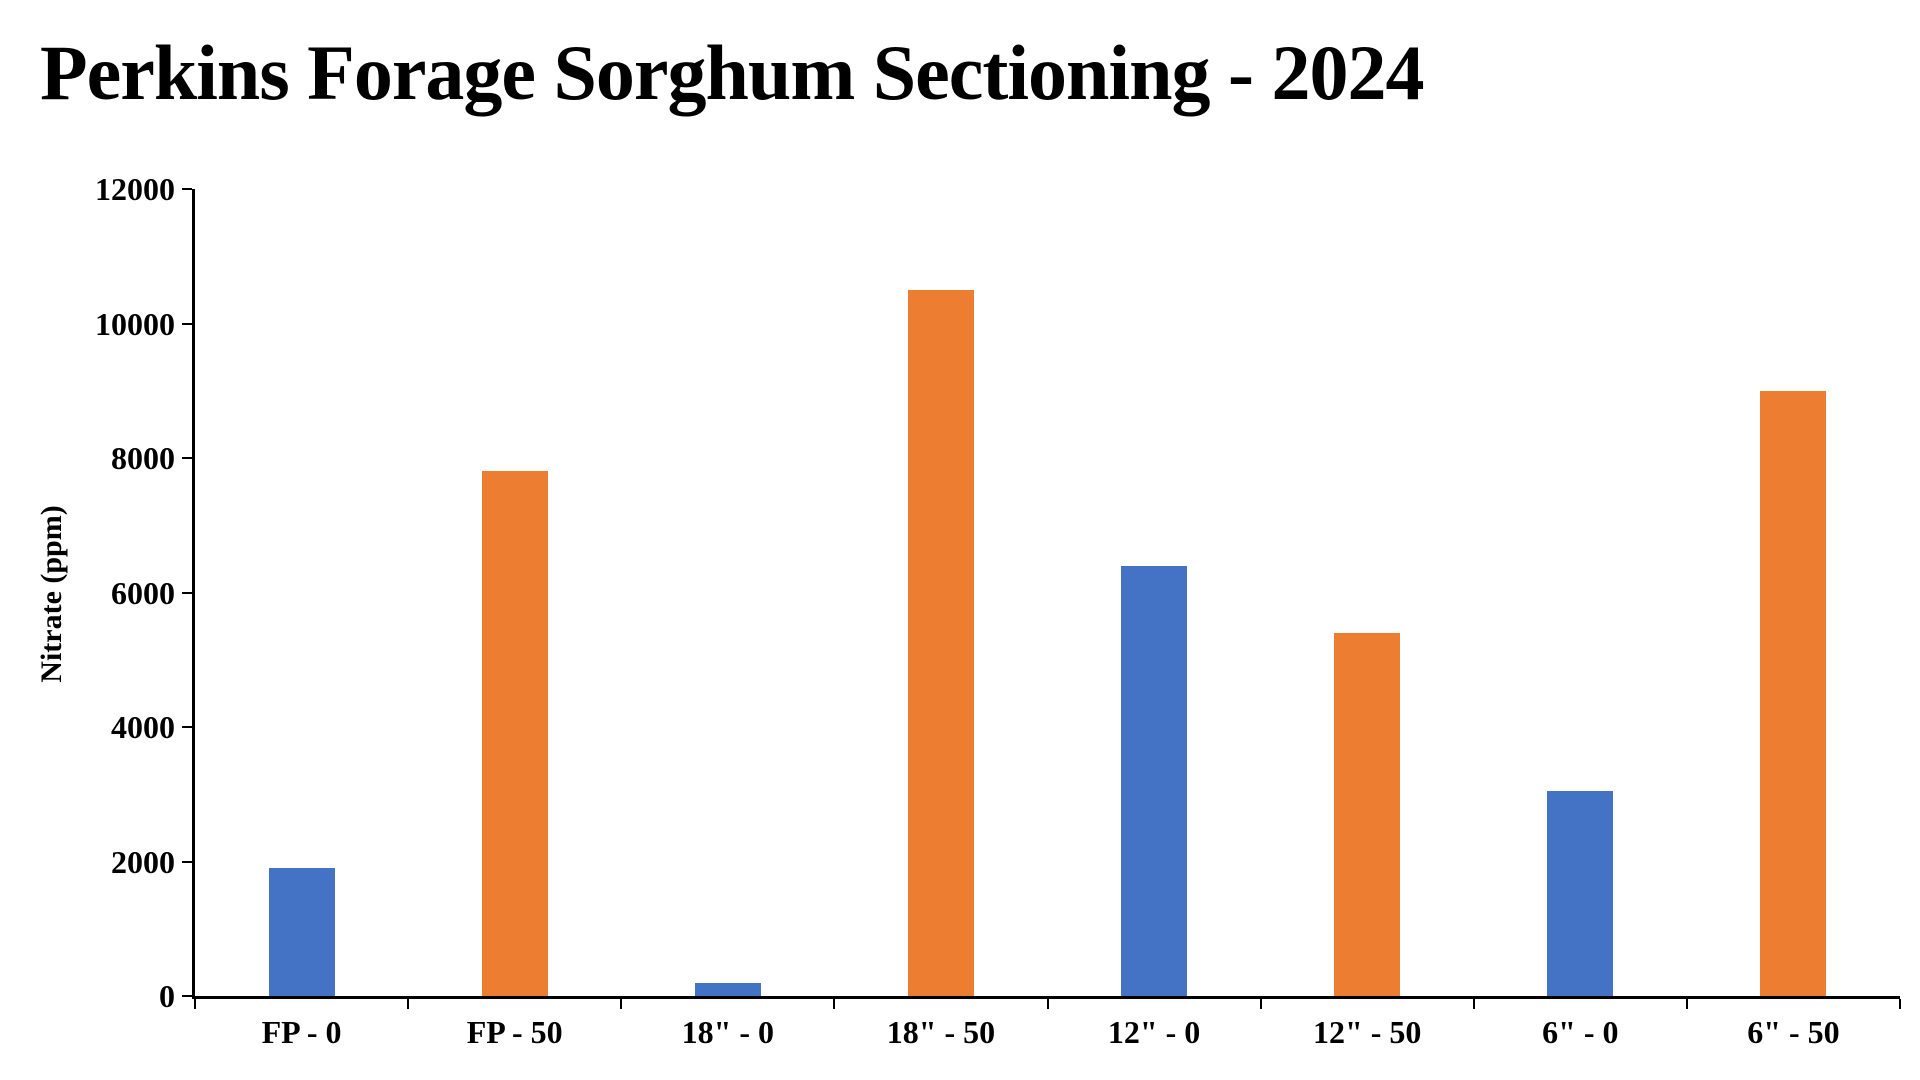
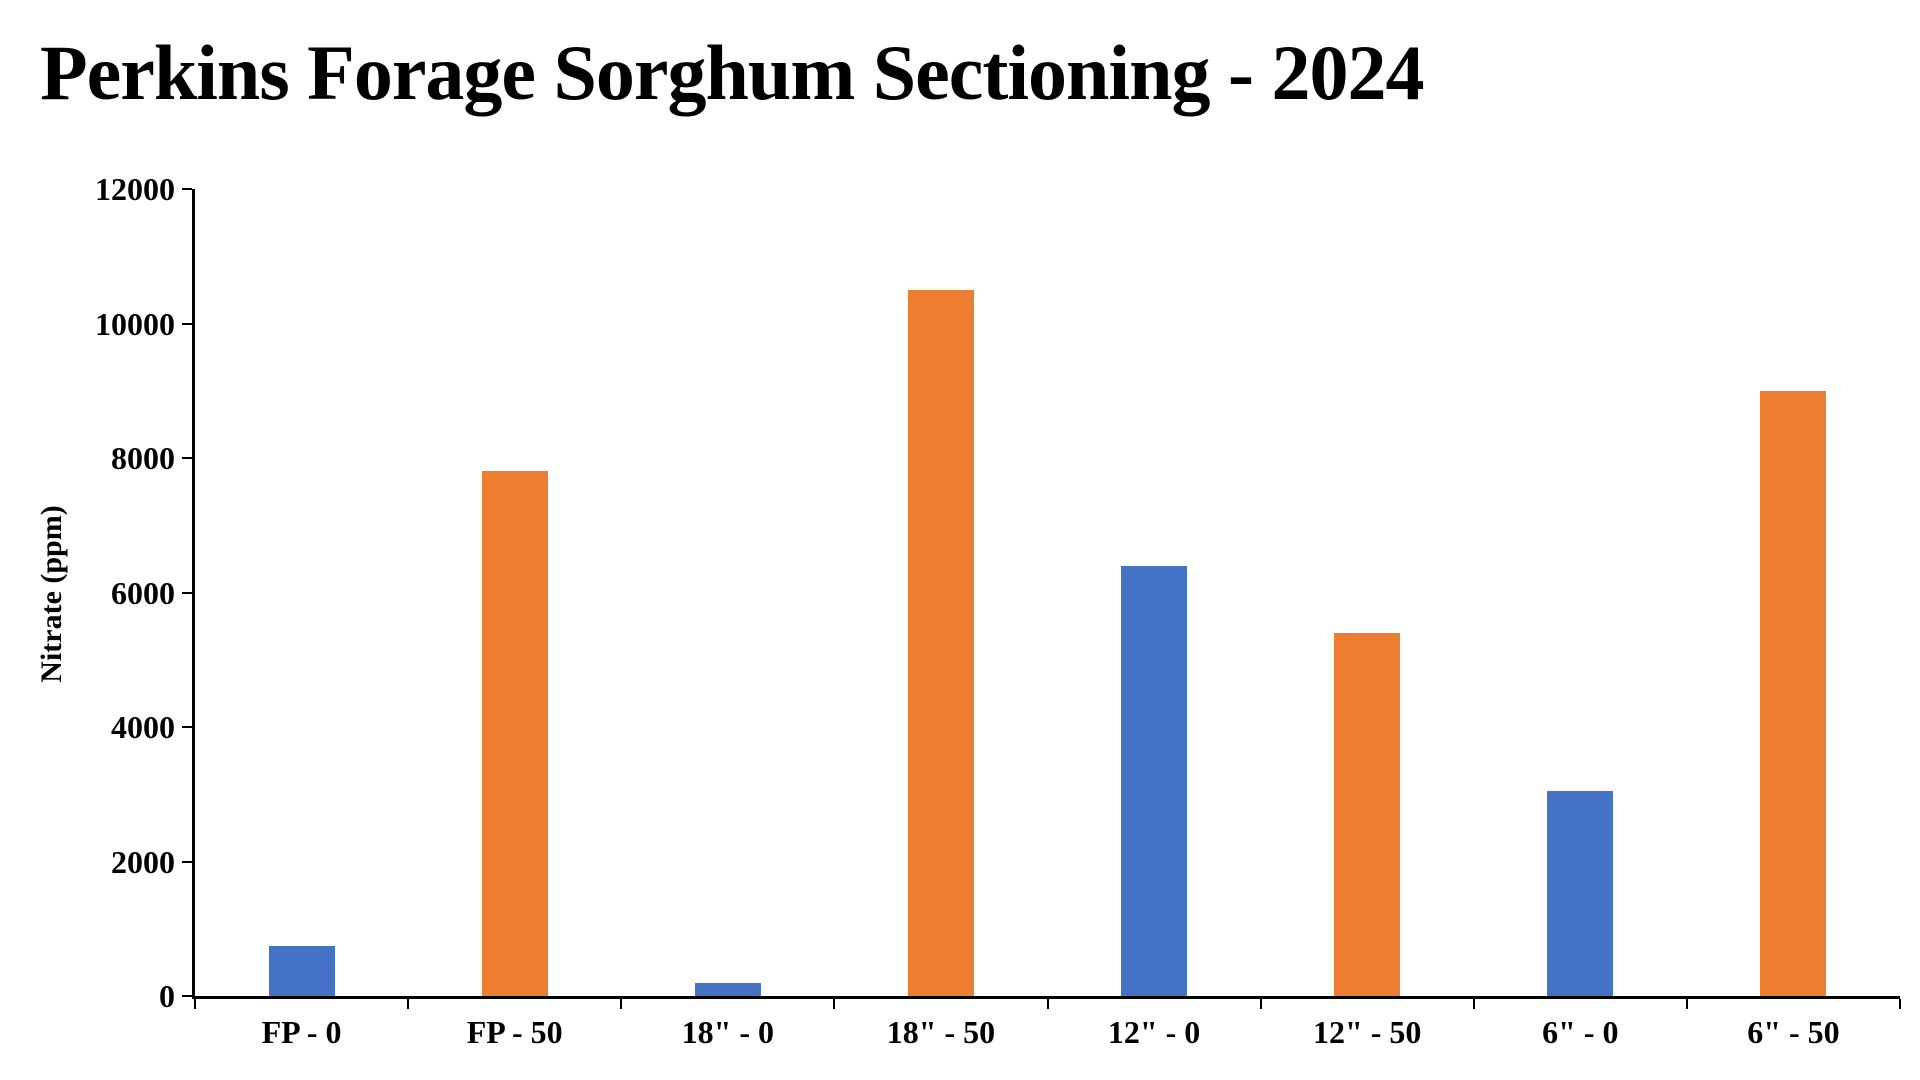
FP - 0: 1900 -> 800
